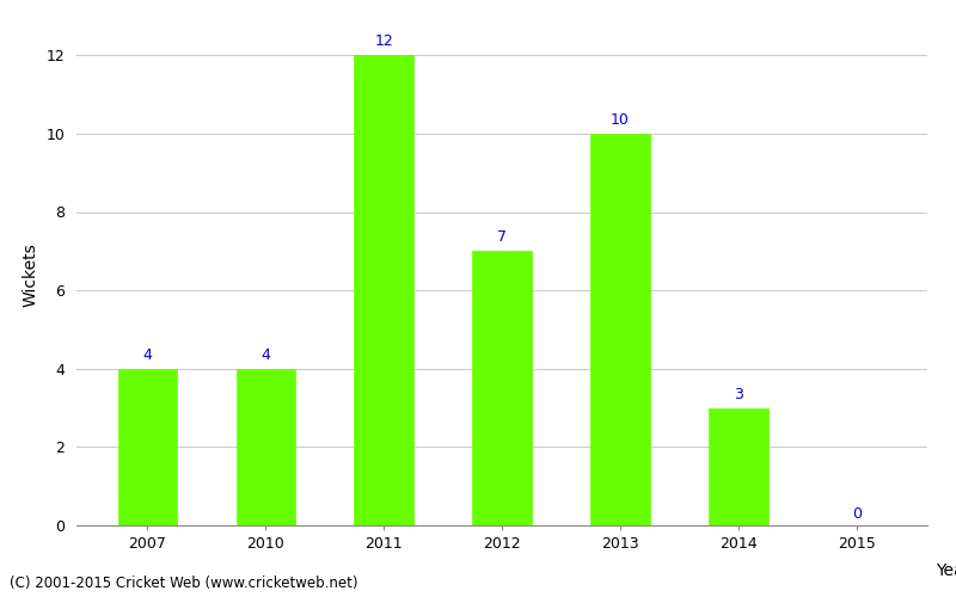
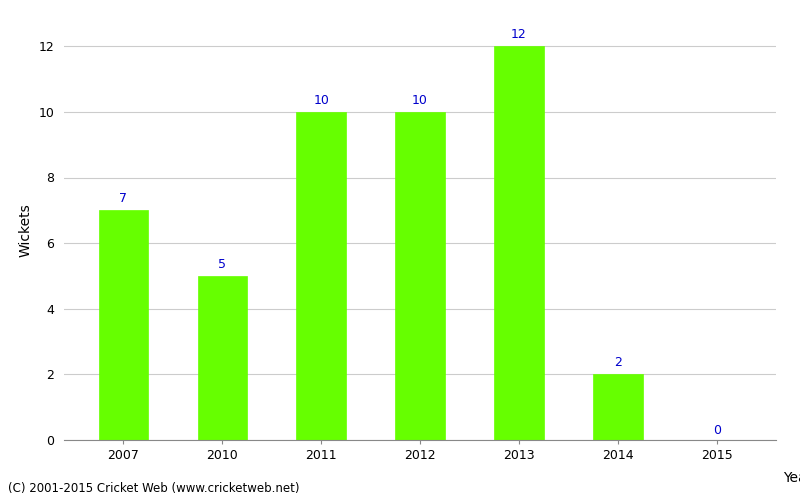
2007: 4 -> 7
2010: 4 -> 5
2011: 12 -> 10
2012: 7 -> 10
2013: 10 -> 12
2014: 3 -> 2
